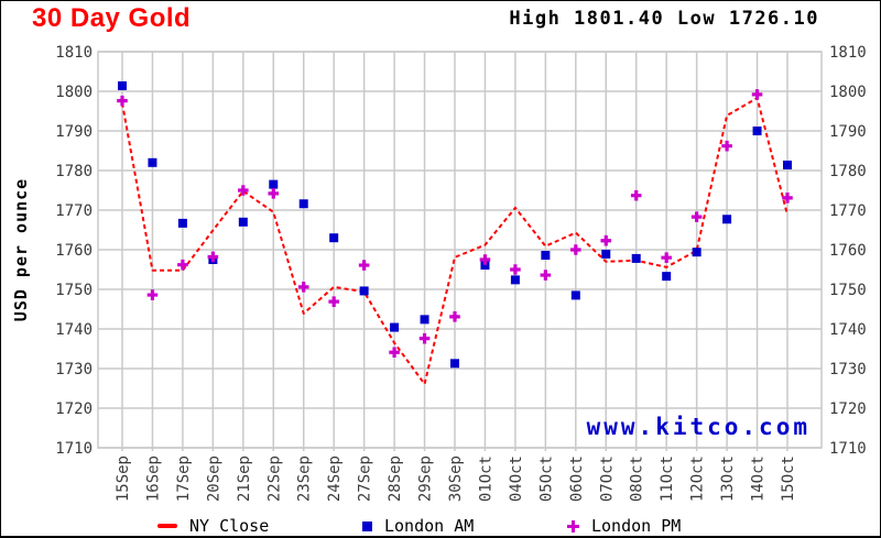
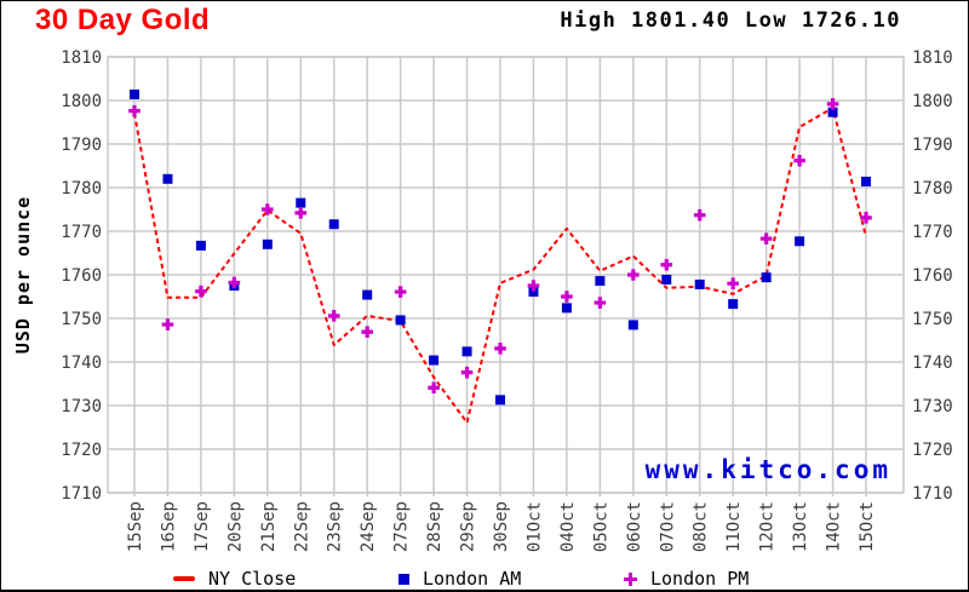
London AM/24Sep: 1763 -> 1755
London AM/14Oct: 1790 -> 1797
